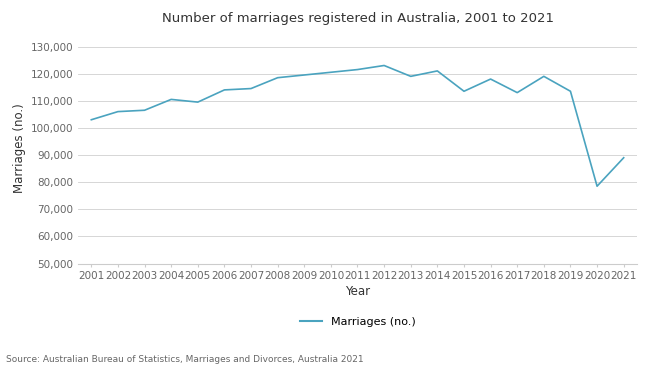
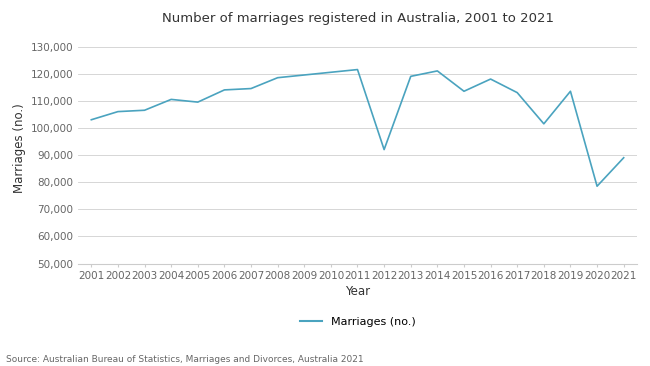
2012: 123,000 -> 92,000
2018: 119,000 -> 101,500
